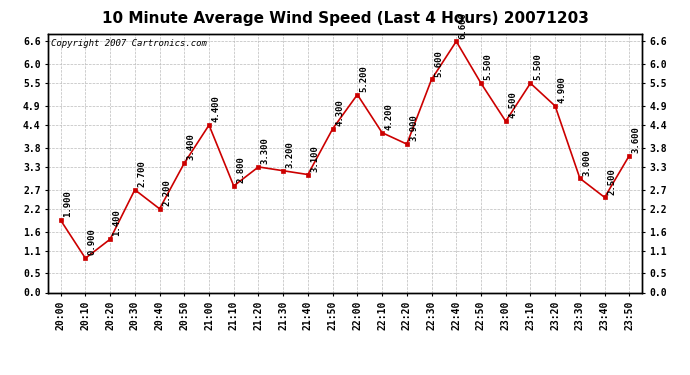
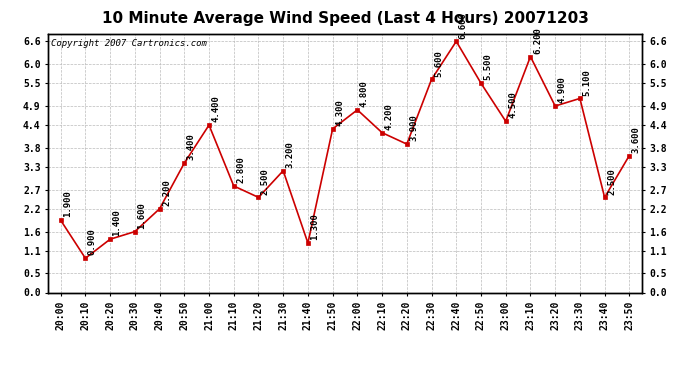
20:30: 2.700 -> 1.600
21:20: 3.300 -> 2.500
21:40: 3.100 -> 1.300
22:00: 5.200 -> 4.800
23:10: 5.500 -> 6.200
23:30: 3.000 -> 5.100
